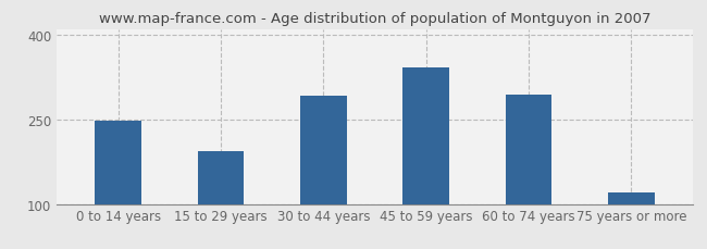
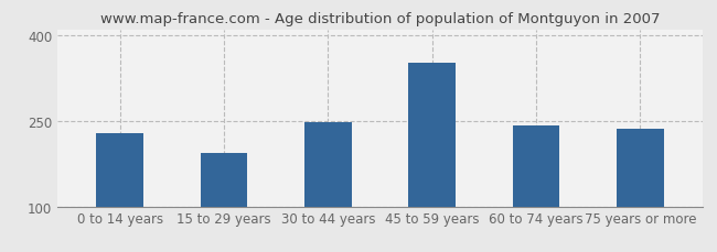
0 to 14 years: 248 -> 228
30 to 44 years: 292 -> 248
45 to 59 years: 342 -> 352
60 to 74 years: 294 -> 242
75 years or more: 120 -> 236
